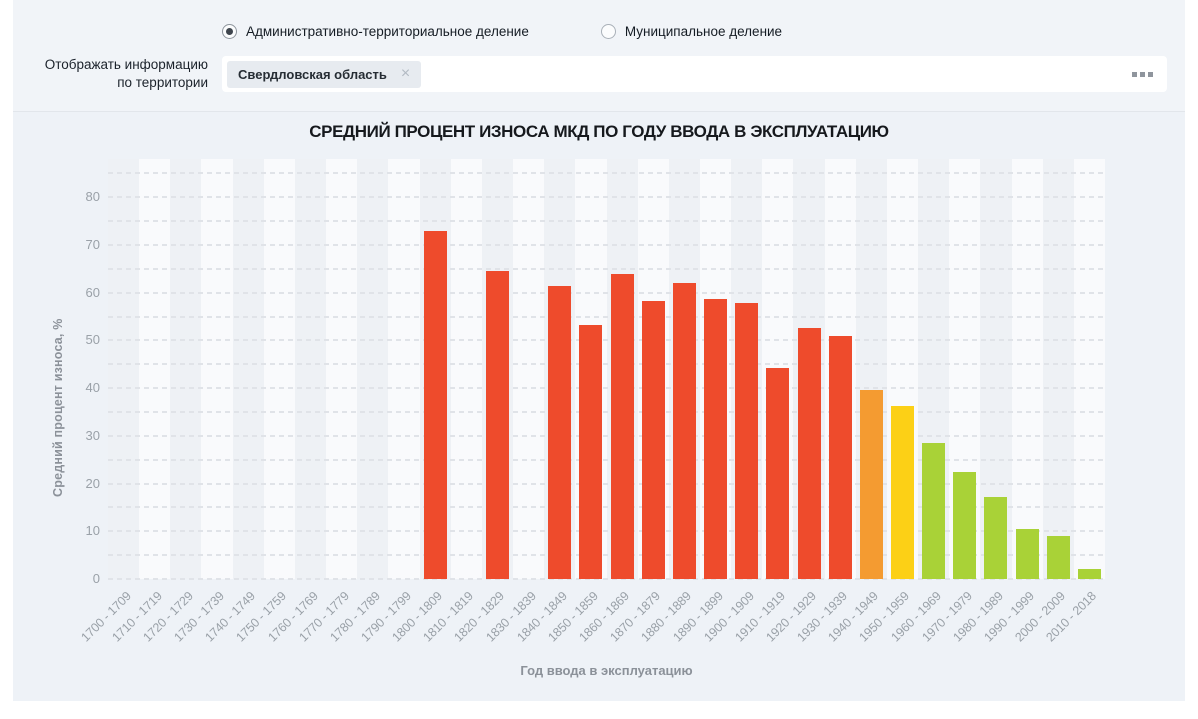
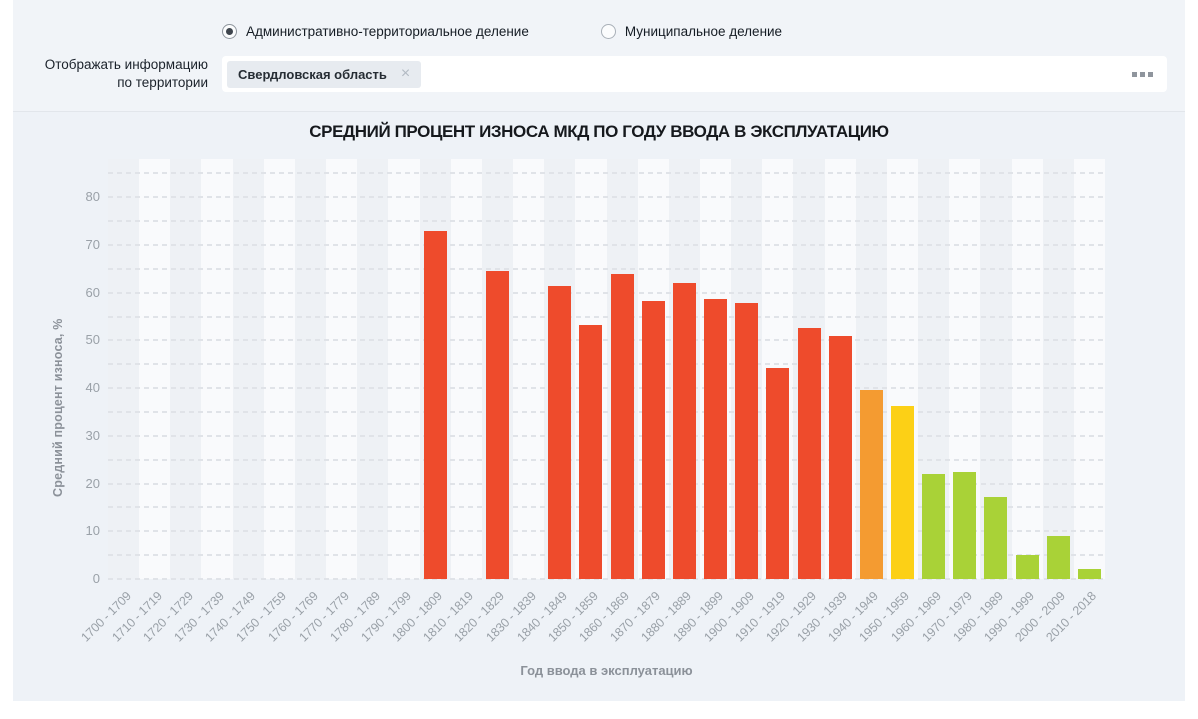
1960 - 1969: 28 -> 22
1990 - 1999: 10 -> 5
